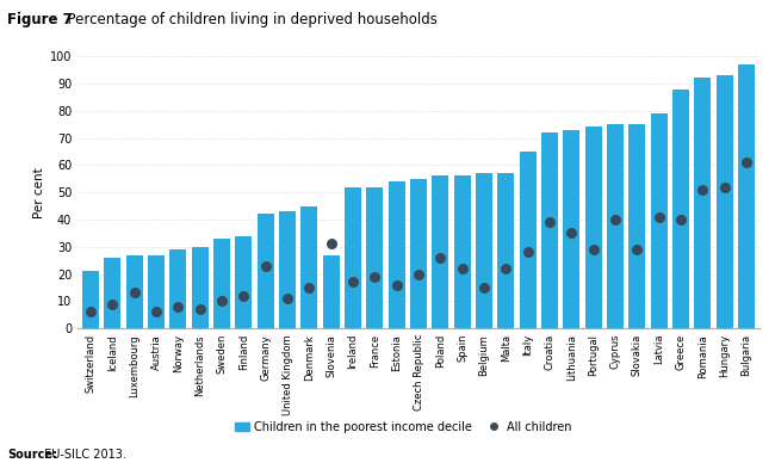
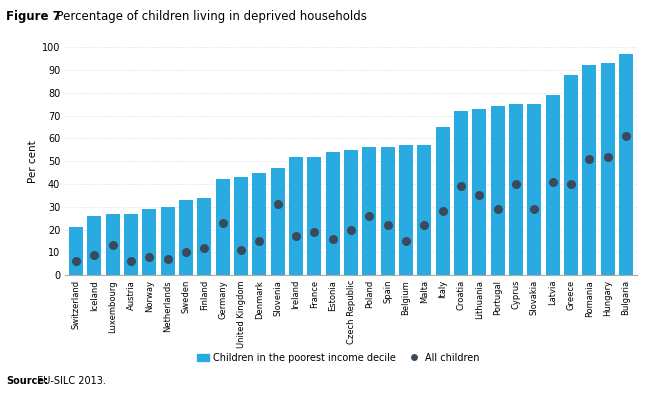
Children in the poorest income decile/Slovenia: 27 -> 47
